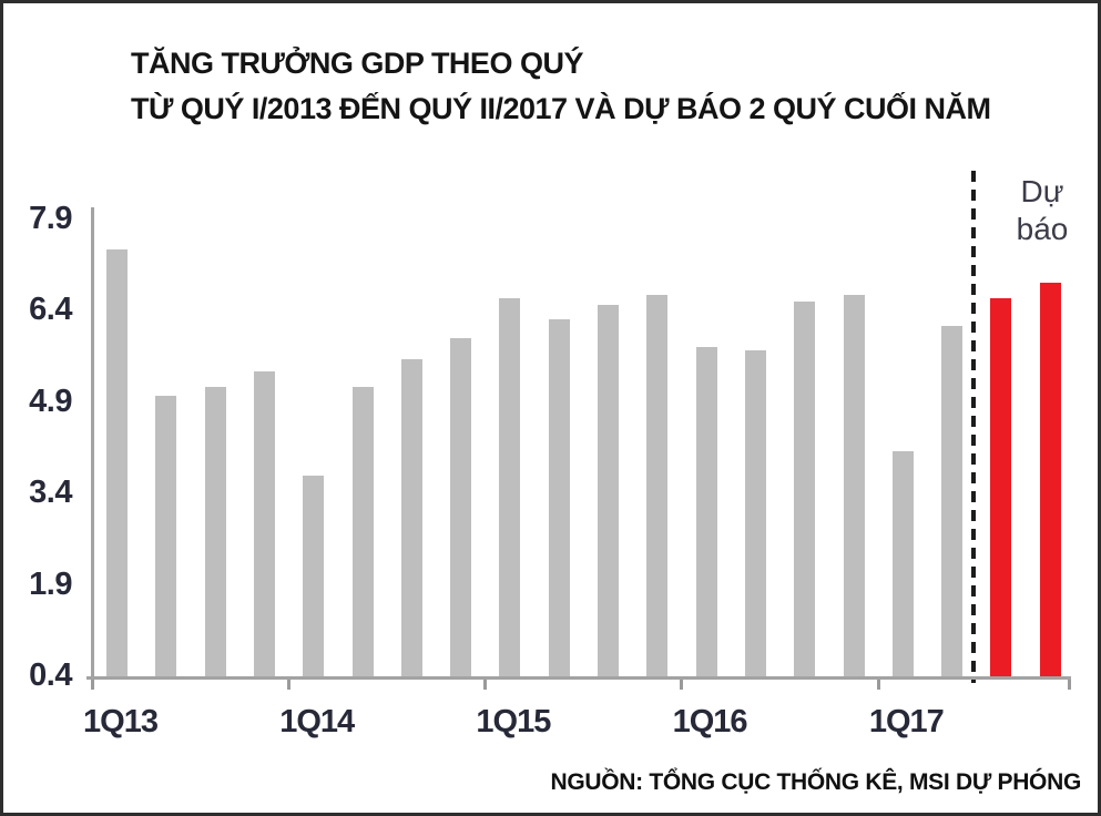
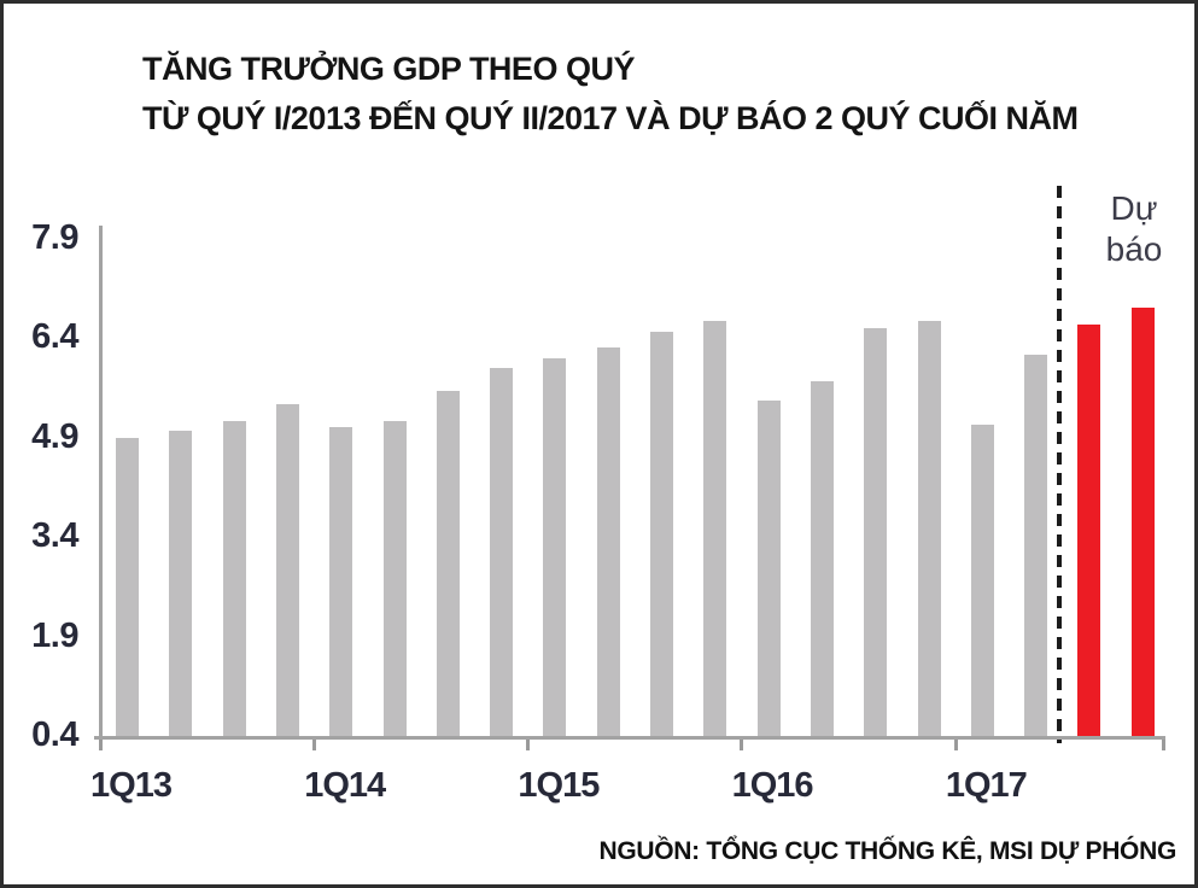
1Q13: 7.4 -> 4.9
1Q14: 3.7 -> 5.0
1Q15: 6.6 -> 6.1
1Q16: 5.8 -> 5.5
1Q17: 4.1 -> 5.1
